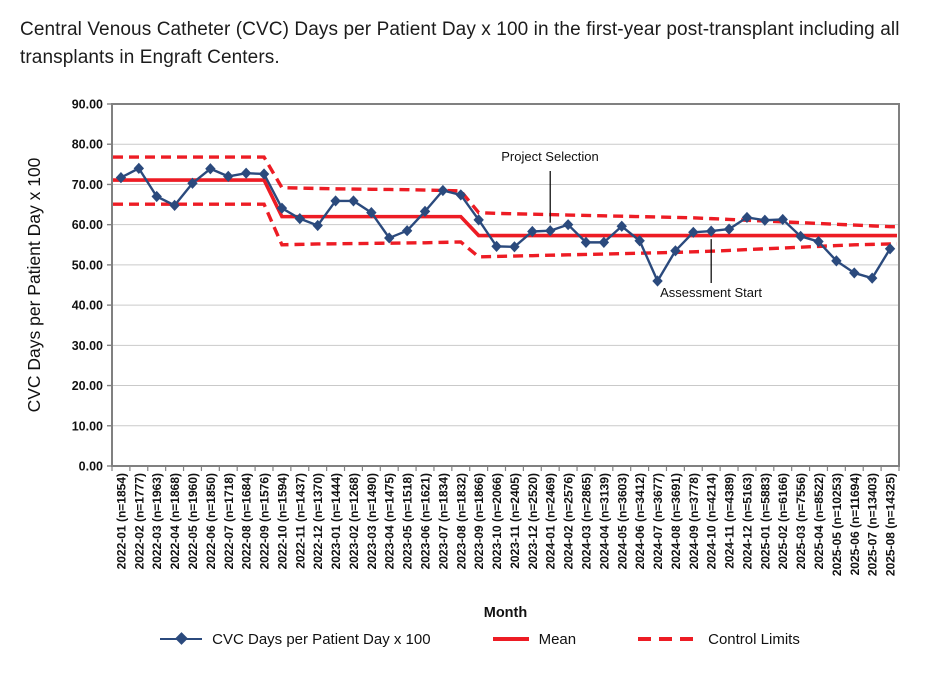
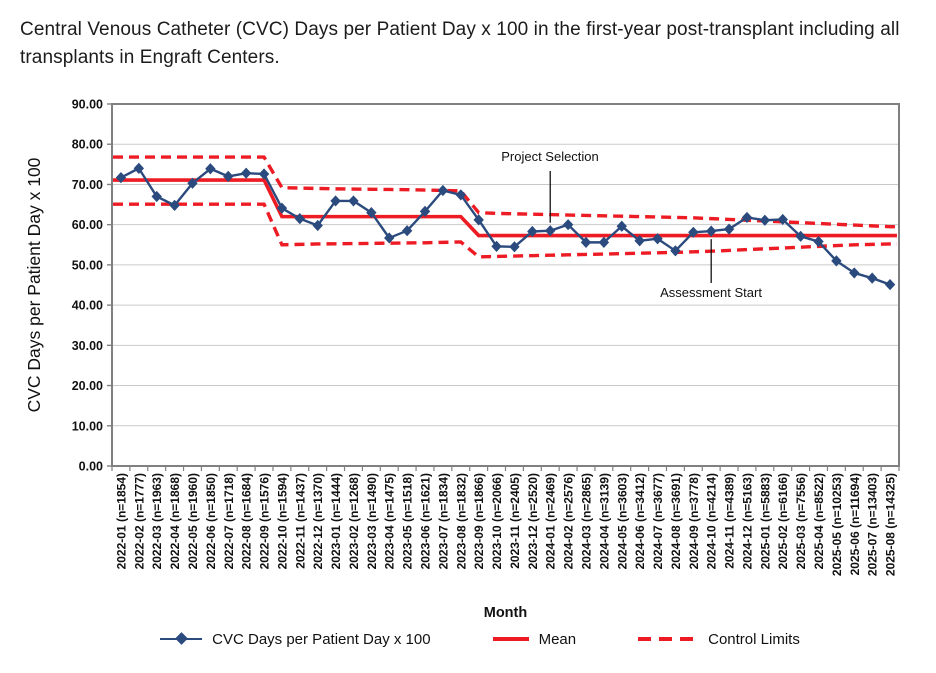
CVC Days per Patient Day x 100/2024-07 (n=3677): 46 -> 56
CVC Days per Patient Day x 100/2025-08 (n=14325): 54 -> 45
